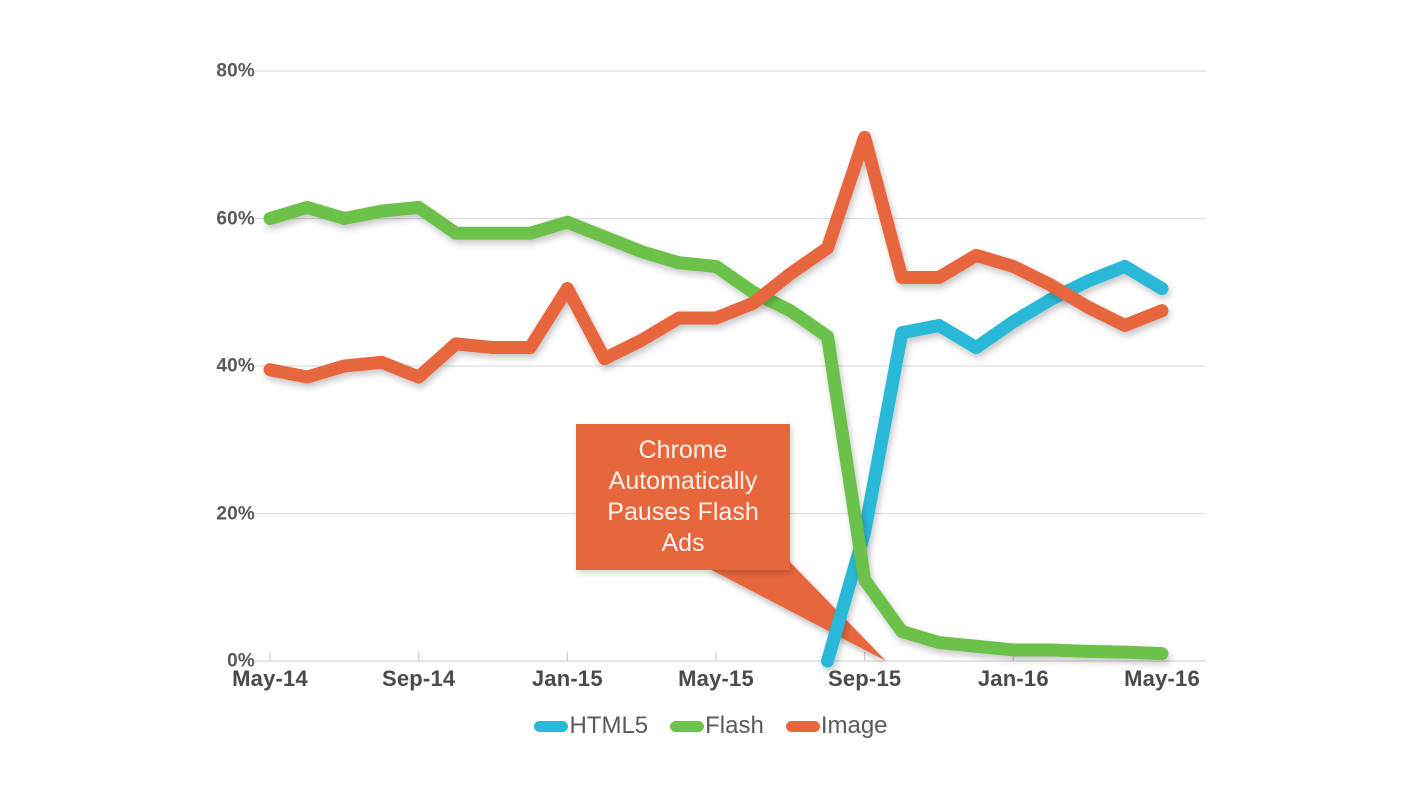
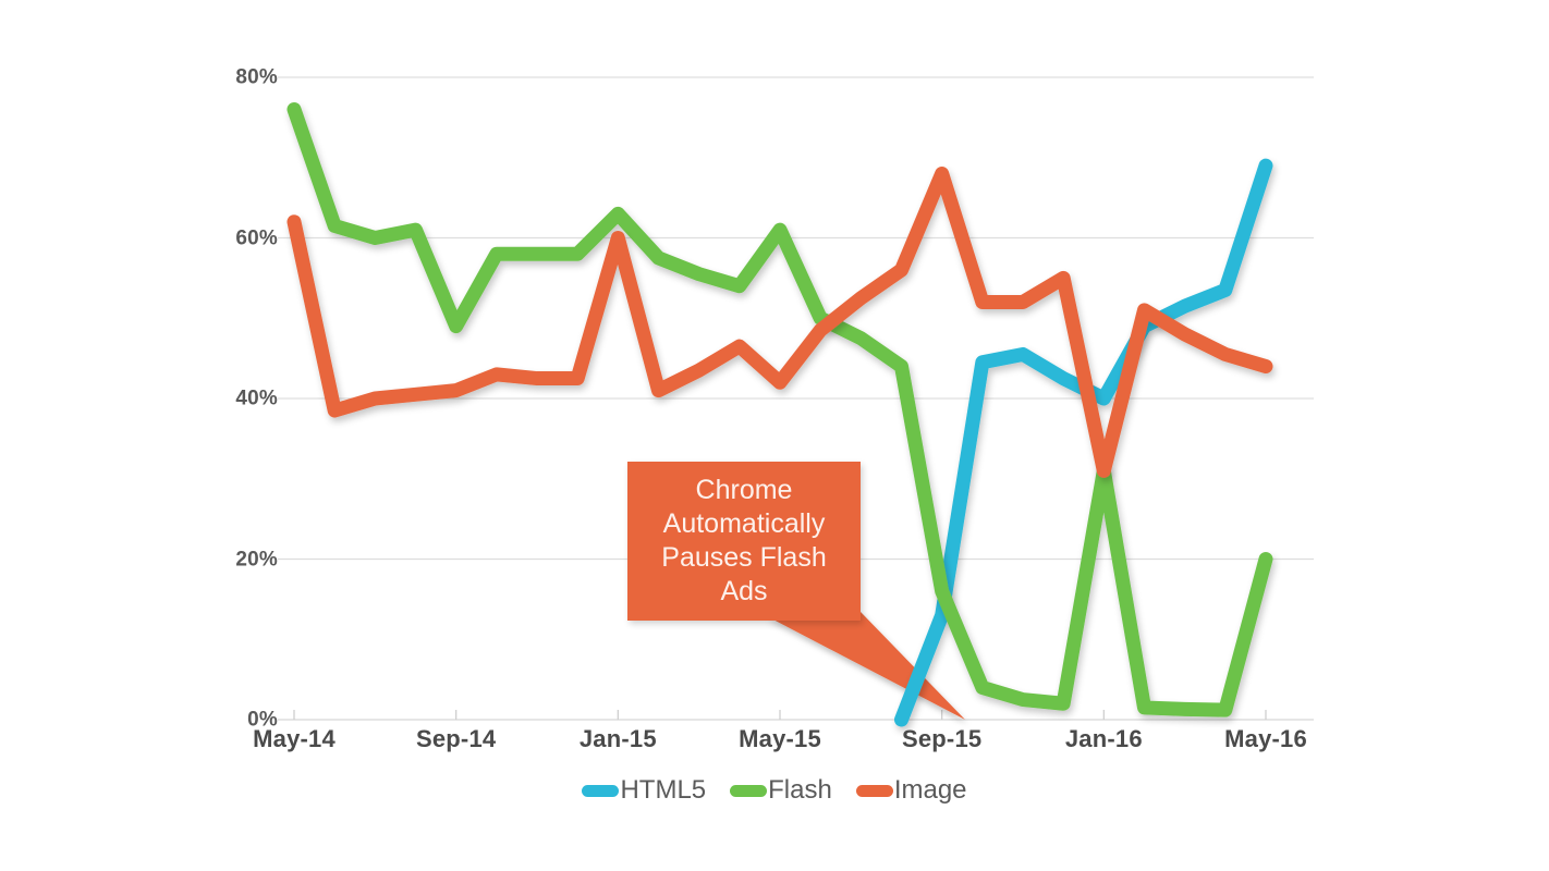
Flash/May-14: 60% -> 76%
Image/May-14: 40% -> 62%
Flash/Sep-14: 62% -> 49%
Image/Sep-14: 38% -> 41%
Flash/Jan-15: 60% -> 63%
Image/Jan-15: 50% -> 60%
Flash/May-15: 54% -> 61%
Image/May-15: 46% -> 42%
HTML5/Sep-15: 18% -> 13%
Flash/Sep-15: 11% -> 16%
Image/Sep-15: 71% -> 68%
HTML5/Jan-16: 46% -> 40%
Flash/Jan-16: 2% -> 31%
Image/Jan-16: 54% -> 31%
HTML5/May-16: 50% -> 69%
Flash/May-16: 1% -> 20%
Image/May-16: 48% -> 44%
